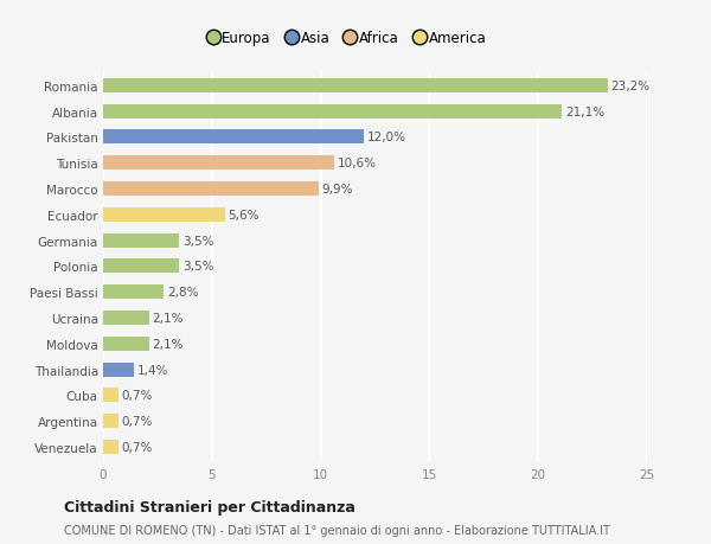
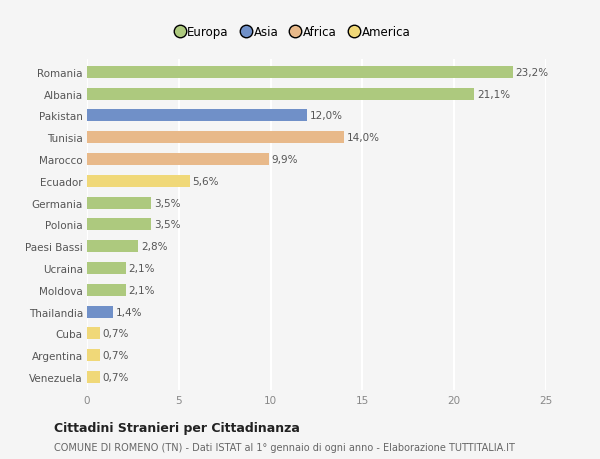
Tunisia: 10,6% -> 14,0%
